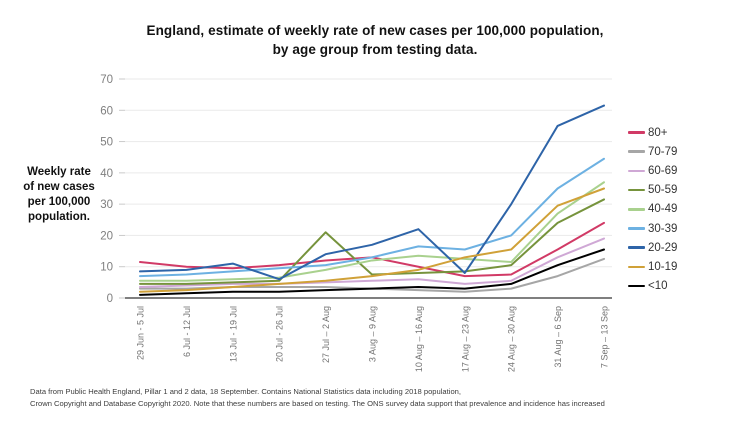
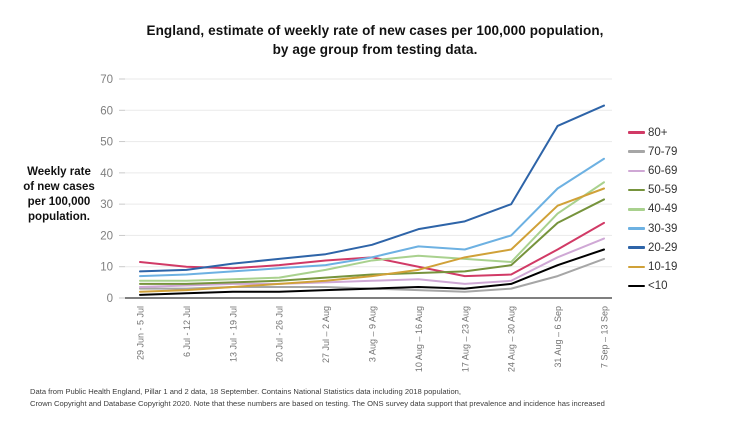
20-29/20 Jul - 26 Jul: 6 -> 12
50-59/27 Jul – 2 Aug: 21 -> 6
20-29/17 Aug – 23 Aug: 8 -> 24
